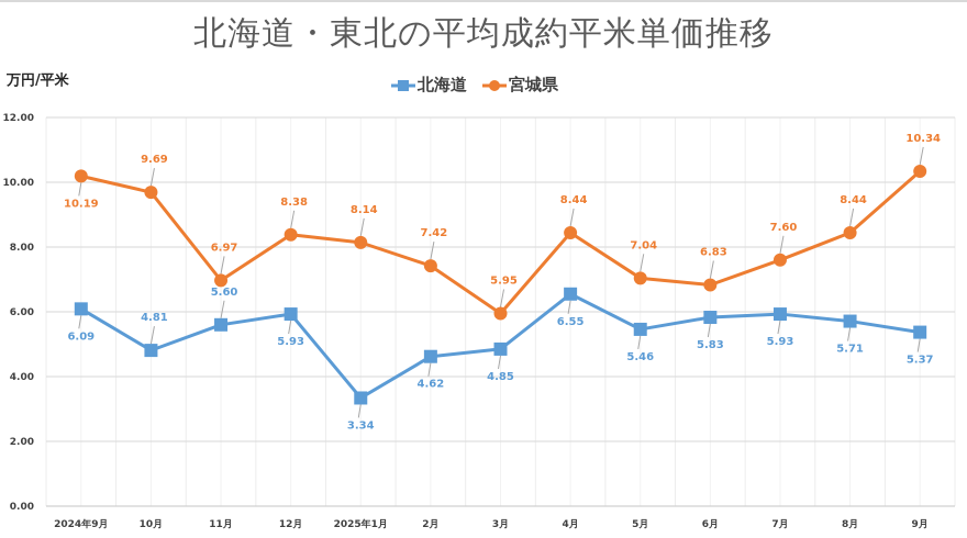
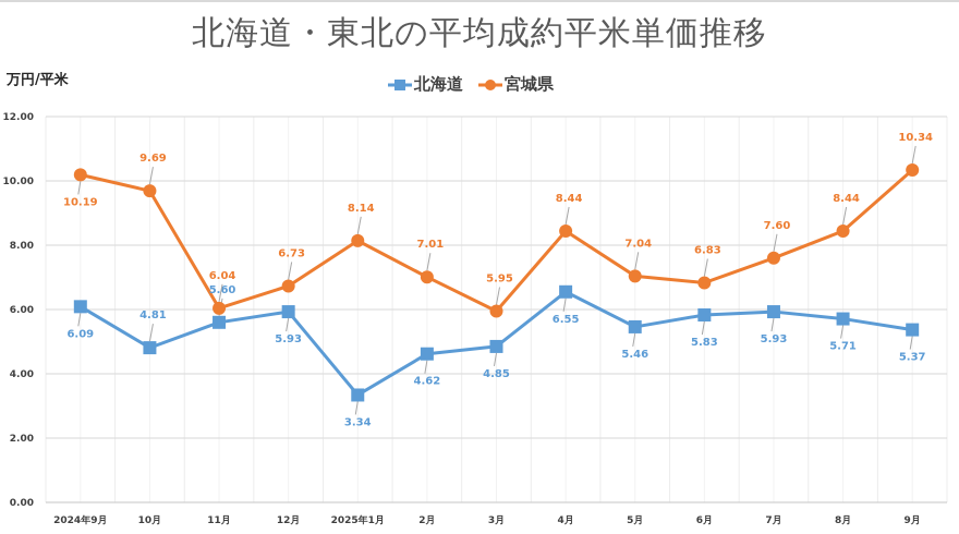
宮城県/11月: 6.97 -> 6.04
宮城県/12月: 8.38 -> 6.73
宮城県/2月: 7.42 -> 7.01
